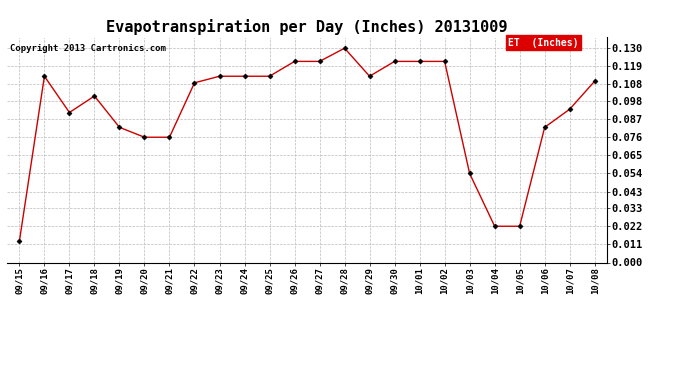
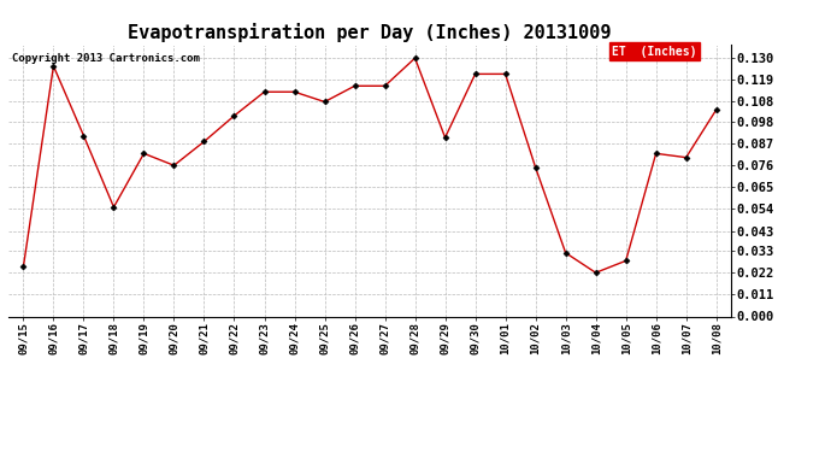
09/15: 0.013 -> 0.025
09/16: 0.113 -> 0.126
09/18: 0.101 -> 0.055
09/21: 0.076 -> 0.088
09/22: 0.109 -> 0.101
09/25: 0.113 -> 0.108
09/26: 0.122 -> 0.116
09/27: 0.122 -> 0.116
09/29: 0.113 -> 0.090
10/02: 0.122 -> 0.075
10/03: 0.054 -> 0.032
10/05: 0.022 -> 0.028
10/07: 0.093 -> 0.080
10/08: 0.110 -> 0.104
